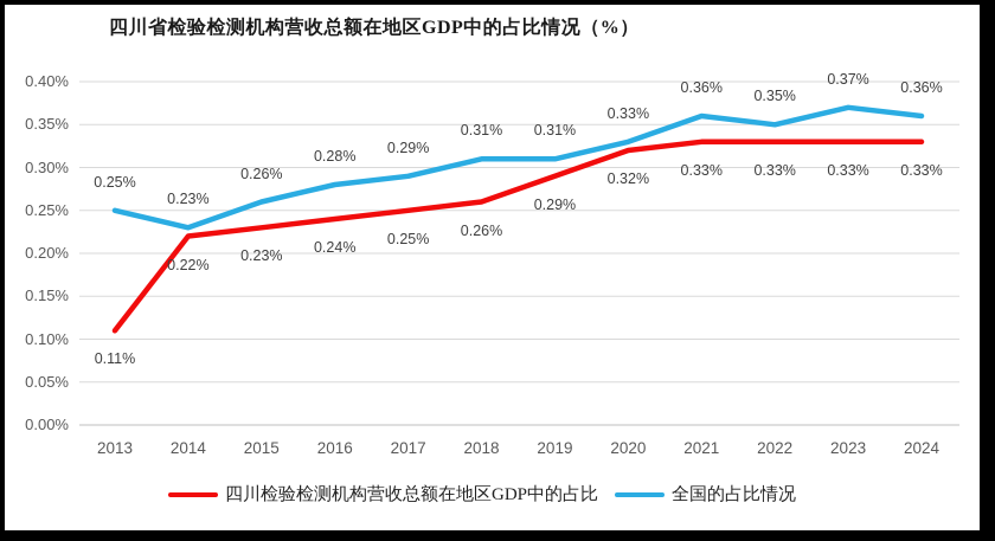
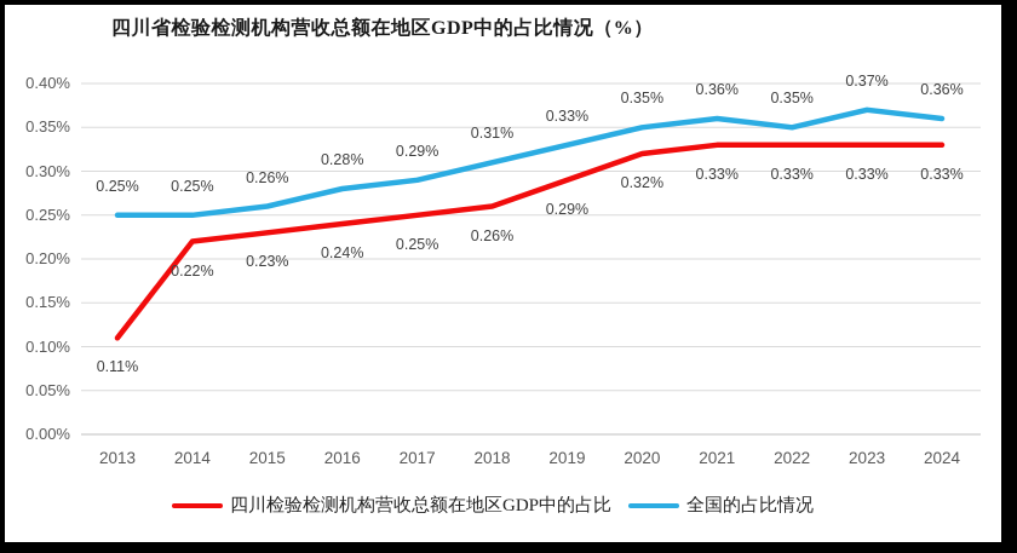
全国的占比情况/2014: 0.23% -> 0.25%
全国的占比情况/2019: 0.31% -> 0.33%
全国的占比情况/2020: 0.33% -> 0.35%
